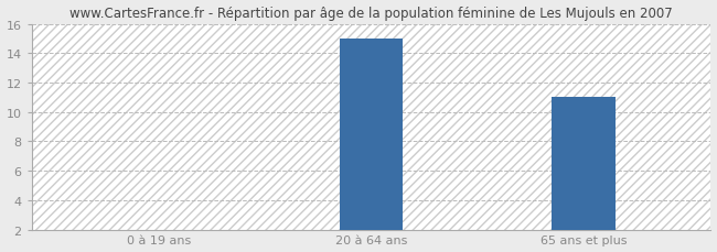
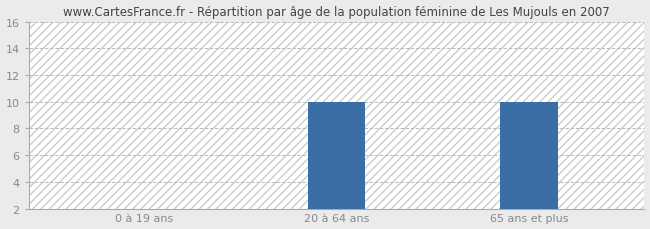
20 à 64 ans: 15 -> 10
65 ans et plus: 11 -> 10
